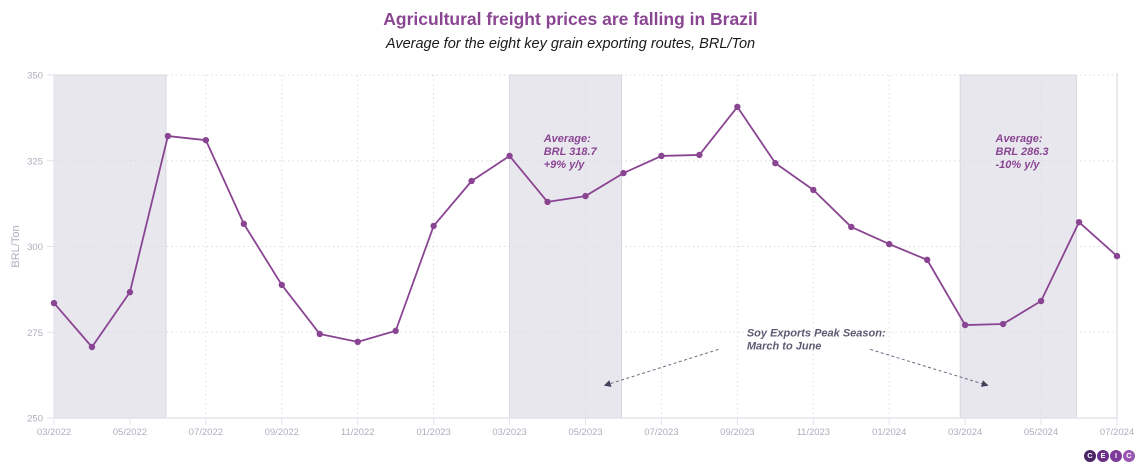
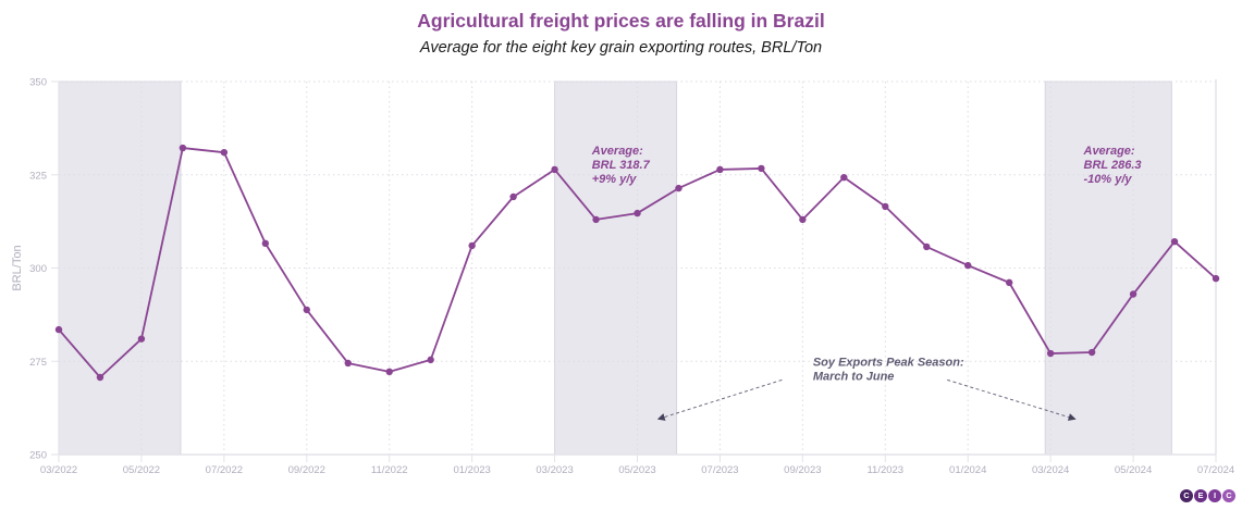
05/2022: 287 -> 281
09/2023: 341 -> 313
05/2024: 284 -> 293
